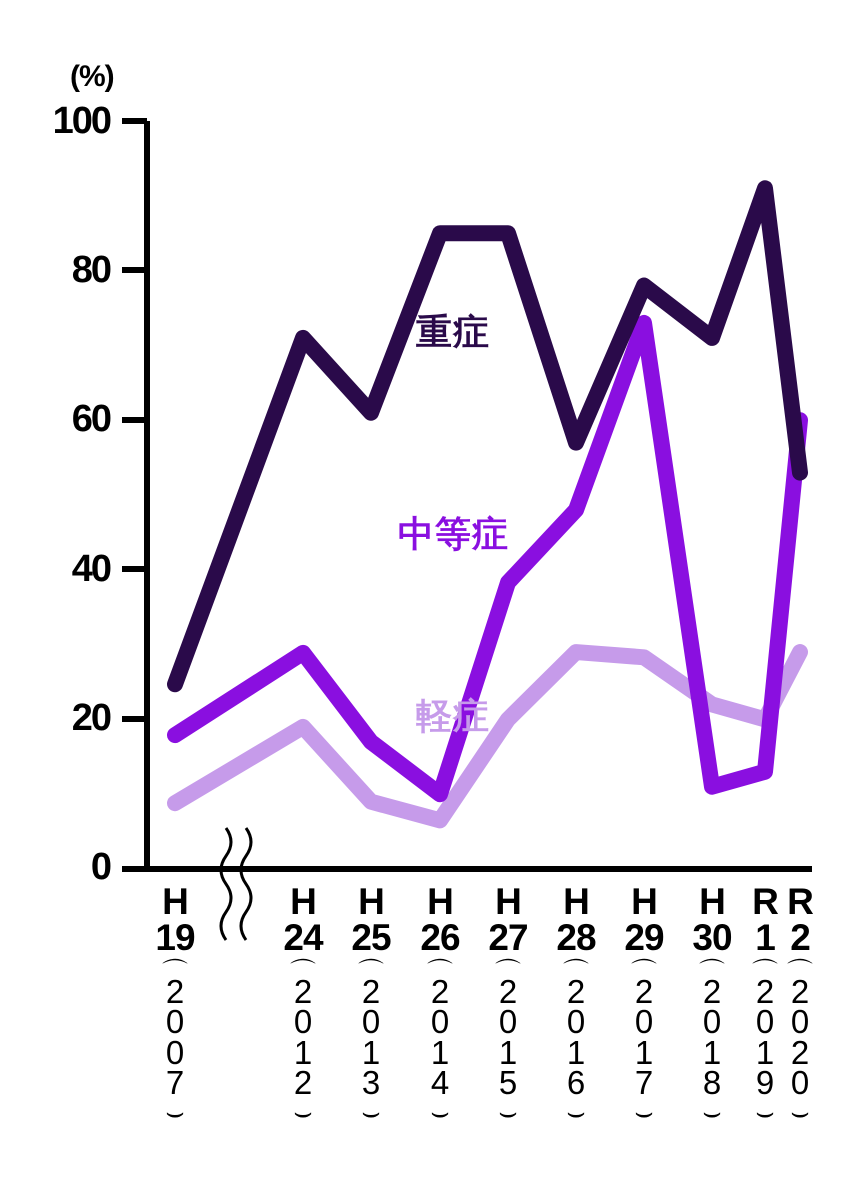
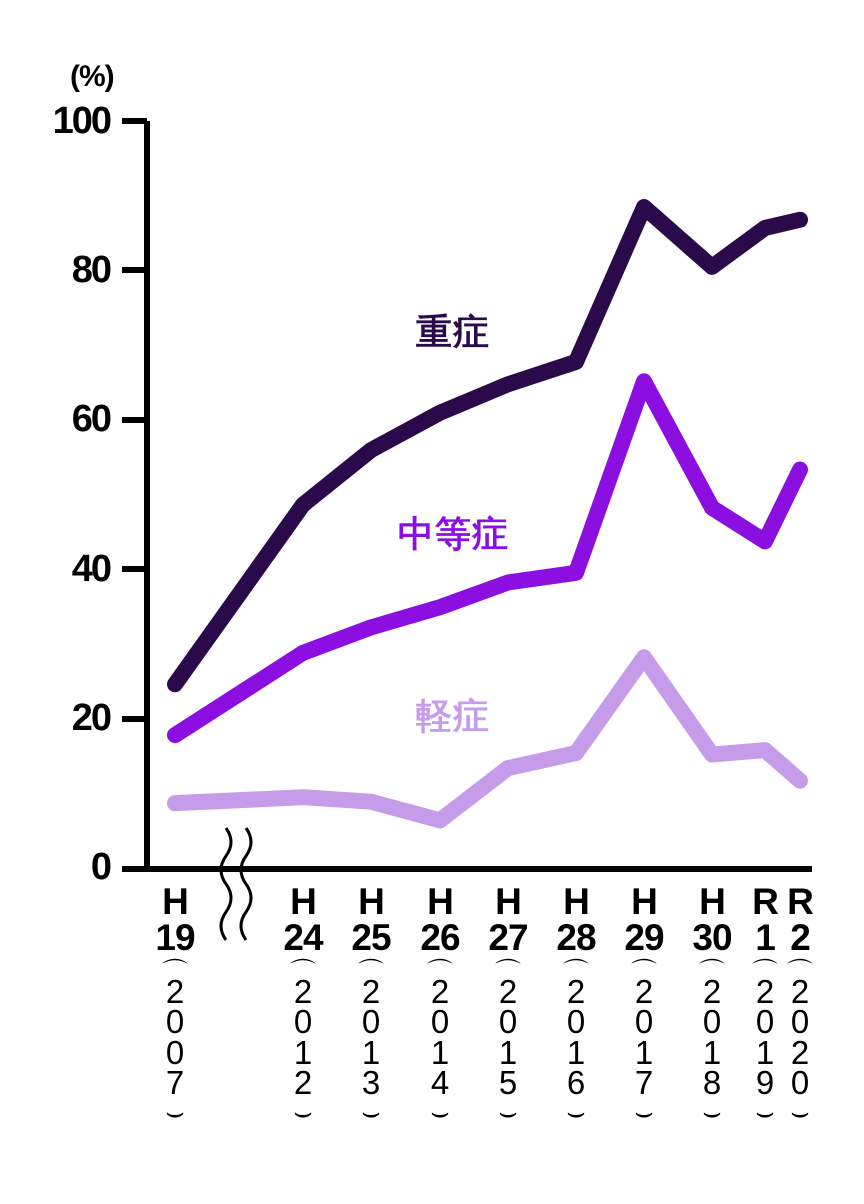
重症/H24: 71 -> 49
軽症/H24: 19 -> 10
重症/H25: 61 -> 56
中等症/H25: 17 -> 32
重症/H26: 85 -> 61
中等症/H26: 10 -> 35
重症/H27: 85 -> 65
軽症/H27: 20 -> 14
重症/H28: 57 -> 68
中等症/H28: 48 -> 40
軽症/H28: 29 -> 16
重症/H29: 78 -> 88
中等症/H29: 73 -> 65
重症/H30: 71 -> 80
中等症/H30: 11 -> 48
軽症/H30: 22 -> 15
重症/R1: 91 -> 86
中等症/R1: 13 -> 44
軽症/R1: 20 -> 16
重症/R2: 53 -> 87
中等症/R2: 60 -> 53
軽症/R2: 29 -> 12
